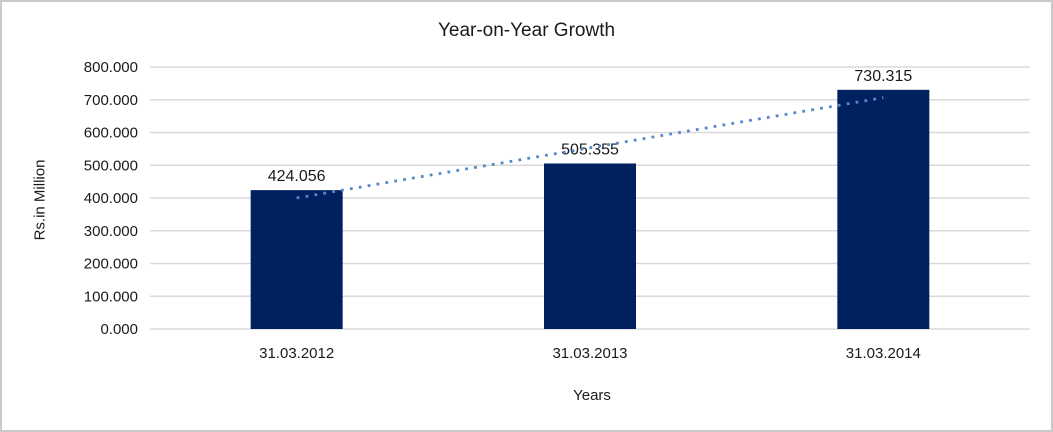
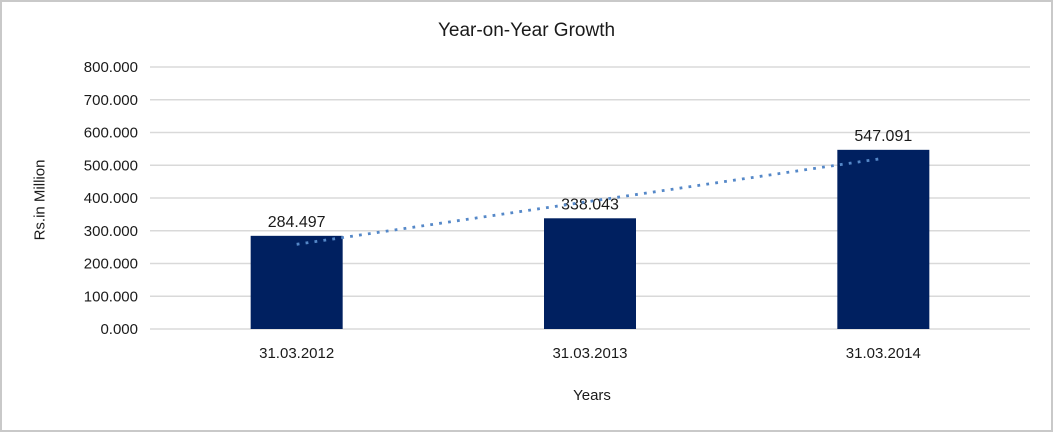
31.03.2012: 424.056 -> 284.497
31.03.2013: 505.355 -> 338.043
31.03.2014: 730.315 -> 547.091
